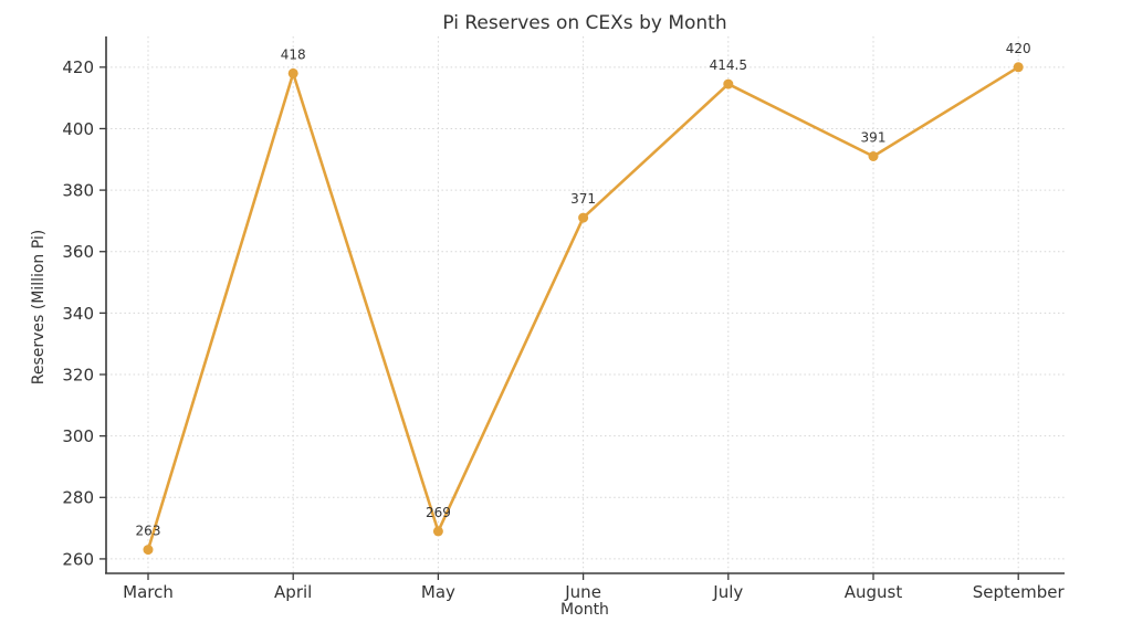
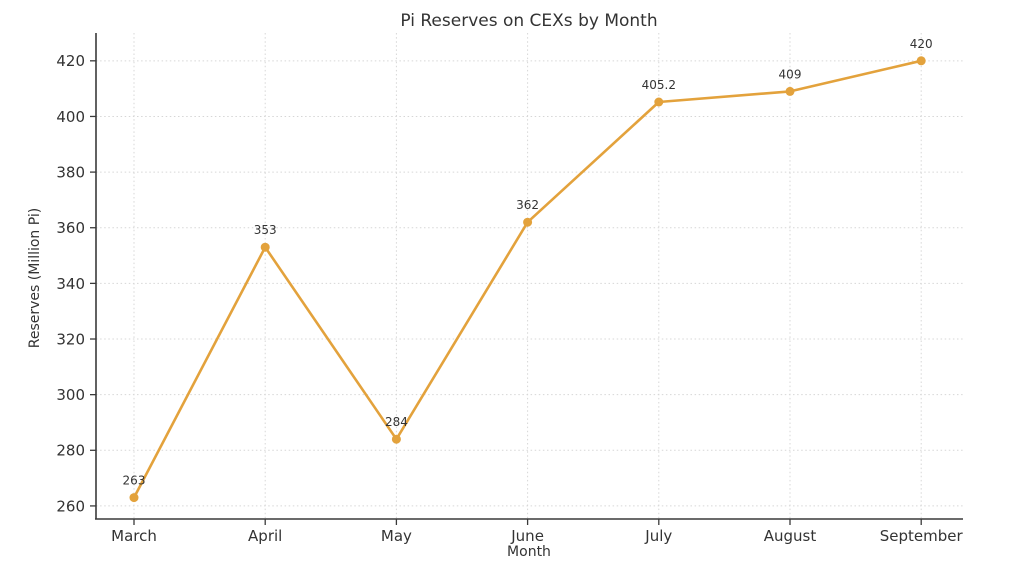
April: 418 -> 353
May: 269 -> 284
June: 371 -> 362
July: 414.5 -> 405.2
August: 391 -> 409
